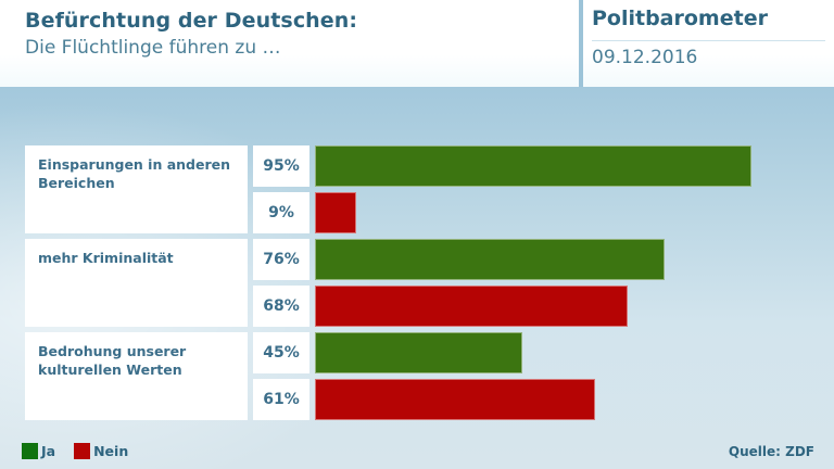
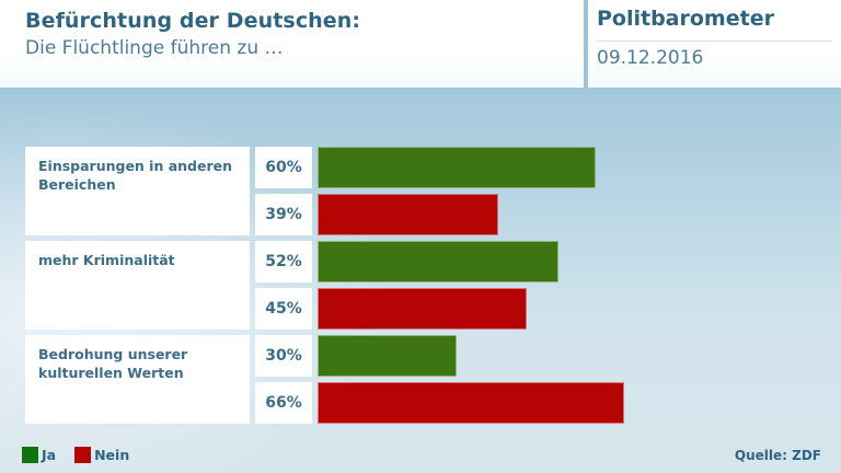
Ja/Einsparungen in anderen Bereichen: 95% -> 60%
Nein/Einsparungen in anderen Bereichen: 9% -> 39%
Ja/mehr Kriminalität: 76% -> 52%
Nein/mehr Kriminalität: 68% -> 45%
Ja/Bedrohung unserer kulturellen Werten: 45% -> 30%
Nein/Bedrohung unserer kulturellen Werten: 61% -> 66%
